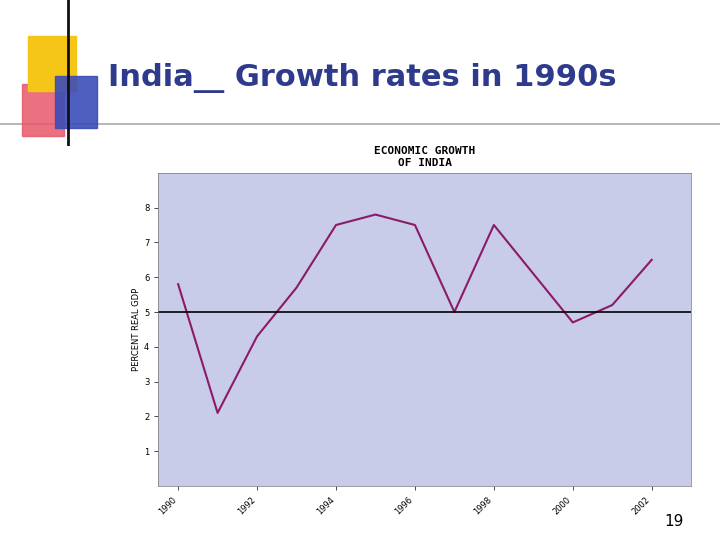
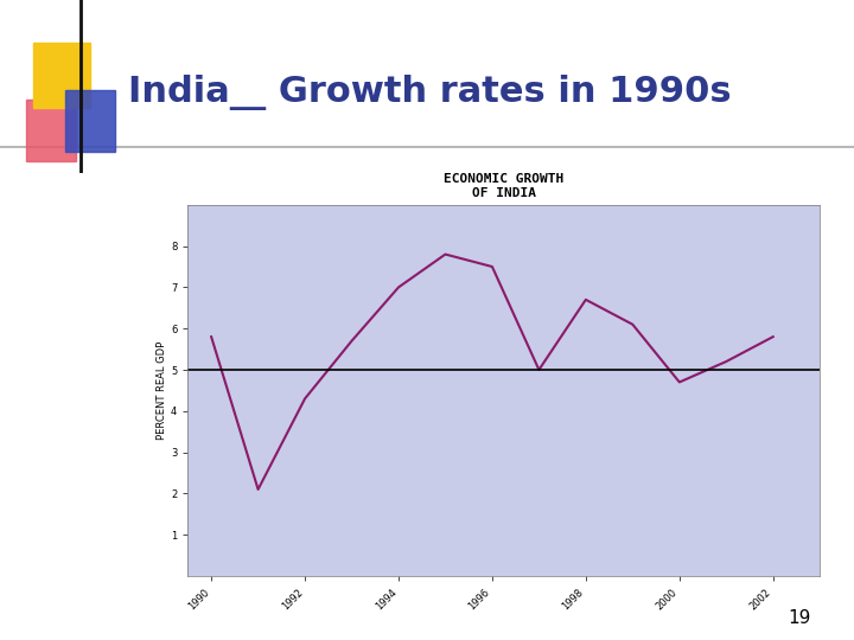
1994: 7.5 -> 7.0
1998: 7.5 -> 6.7
2002: 6.5 -> 5.8
